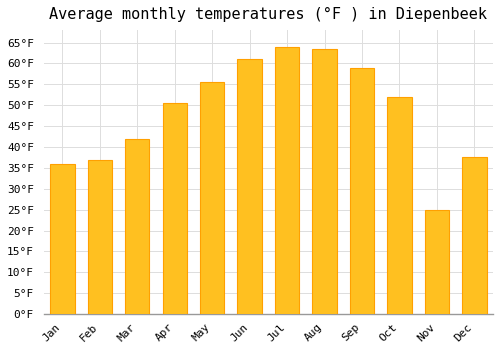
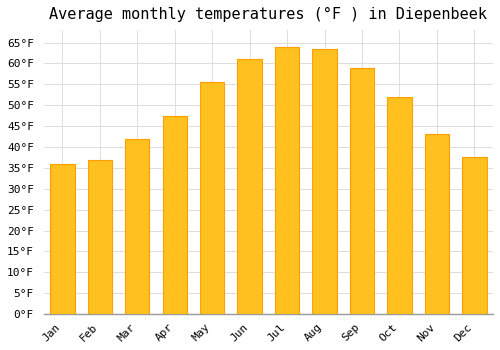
Apr: 50.5°F -> 47.5°F
Nov: 25.0°F -> 43.0°F
